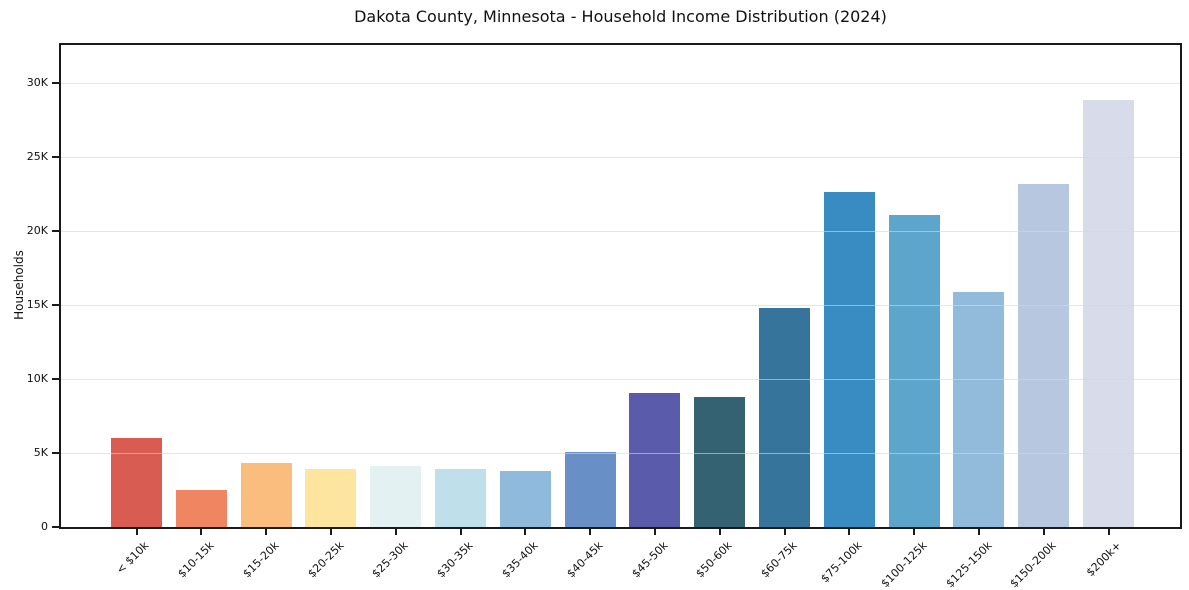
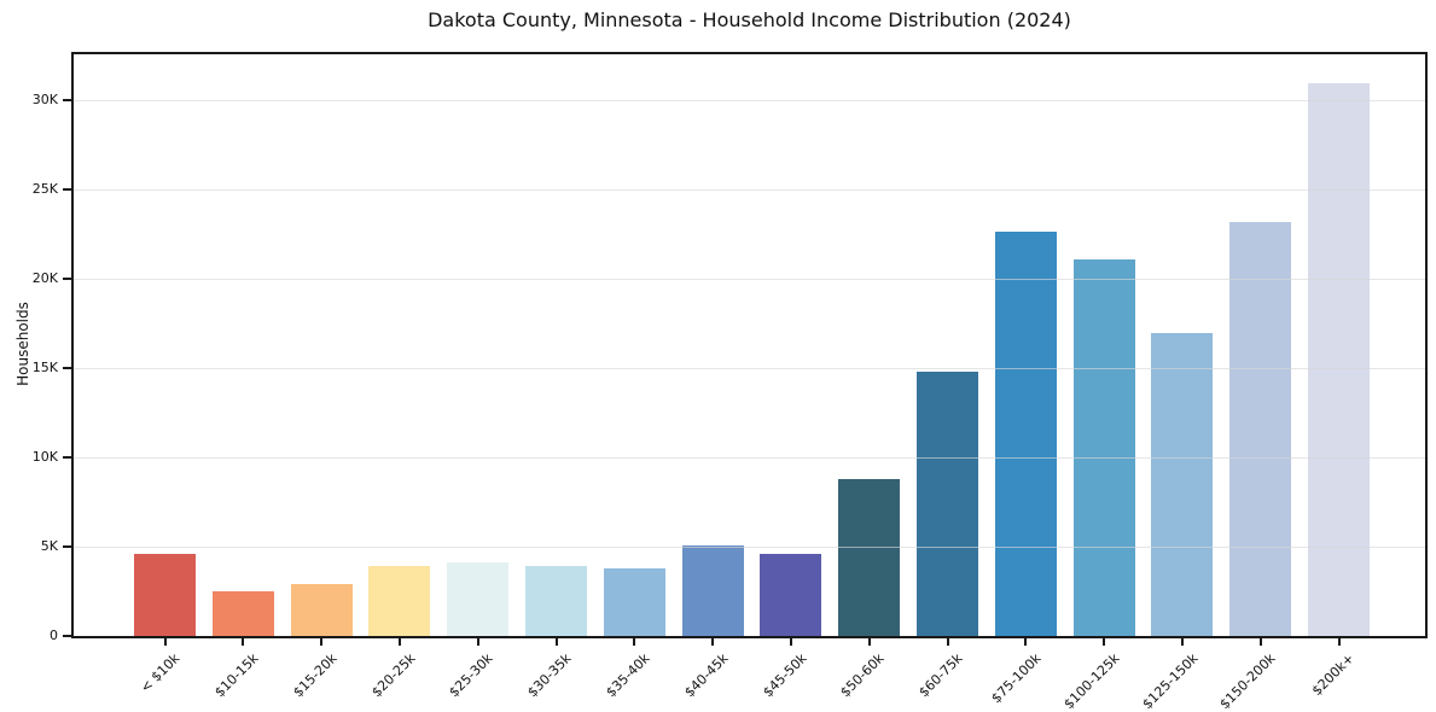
< $10k: 6.0K -> 4.6K
$15-20k: 4.3K -> 2.9K
$45-50k: 9.1K -> 4.6K
$125-150k: 15.9K -> 17.0K
$200k+: 28.9K -> 31.0K
